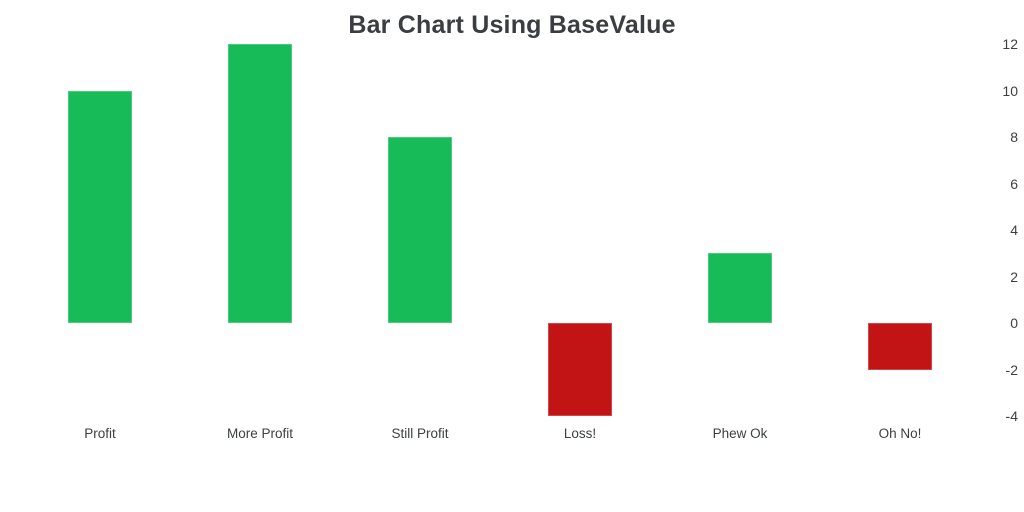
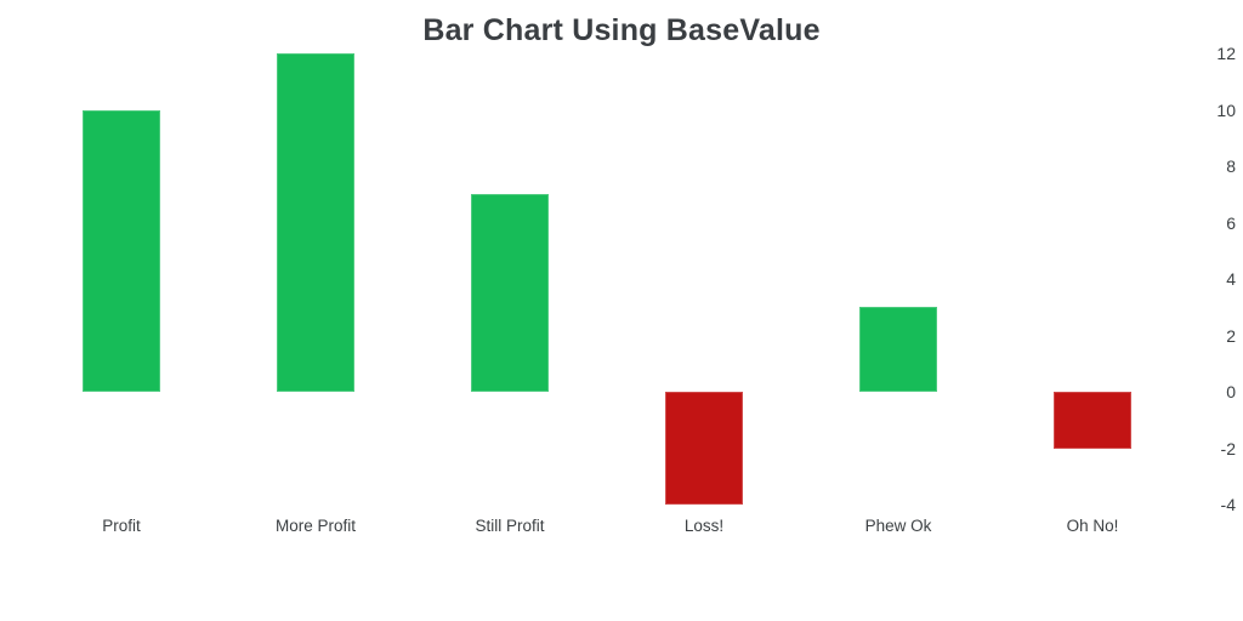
Still Profit: 8 -> 7
